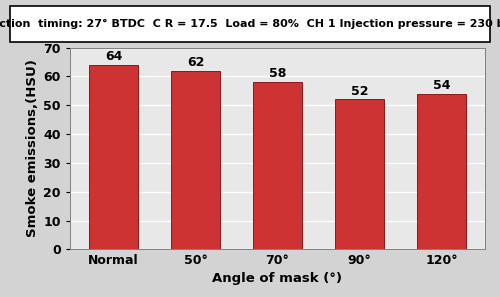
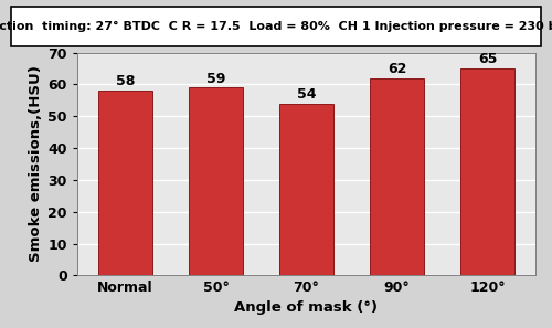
Normal: 64 -> 58
50°: 62 -> 59
70°: 58 -> 54
90°: 52 -> 62
120°: 54 -> 65
